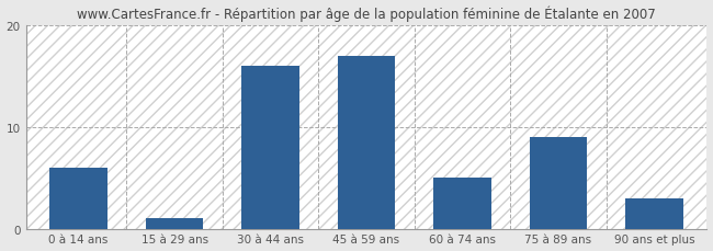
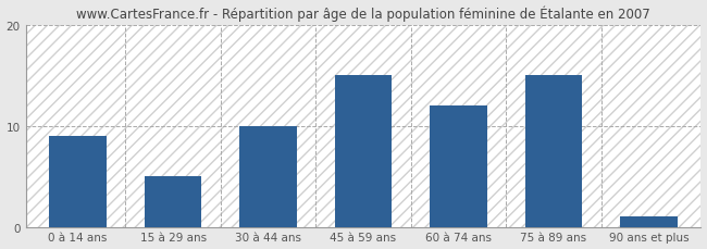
0 à 14 ans: 6 -> 9
15 à 29 ans: 1 -> 5
30 à 44 ans: 16 -> 10
45 à 59 ans: 17 -> 15
60 à 74 ans: 5 -> 12
75 à 89 ans: 9 -> 15
90 ans et plus: 3 -> 1
